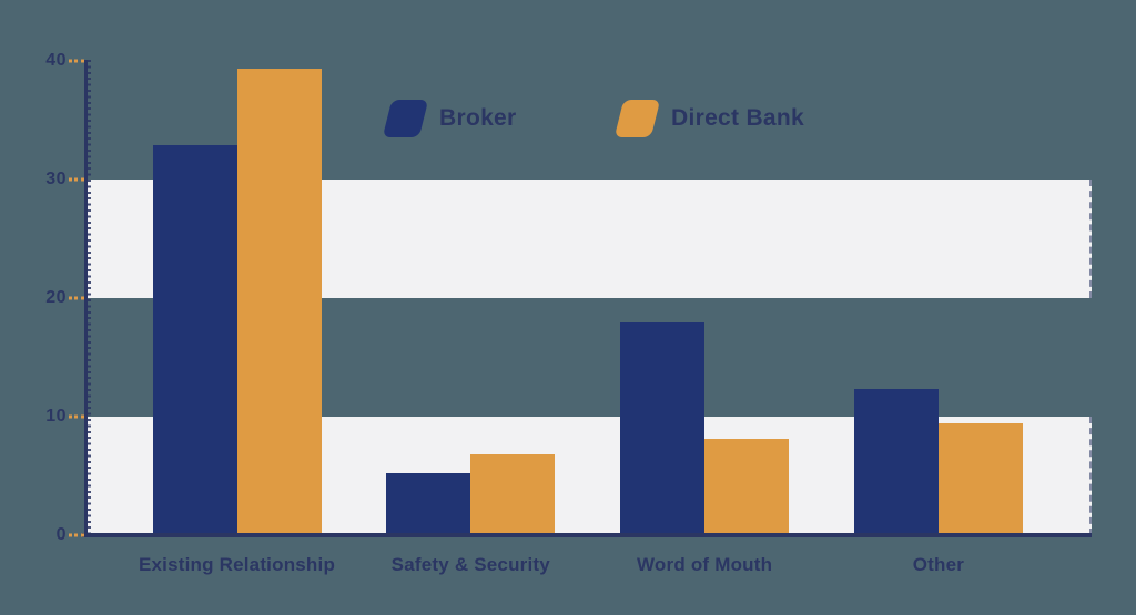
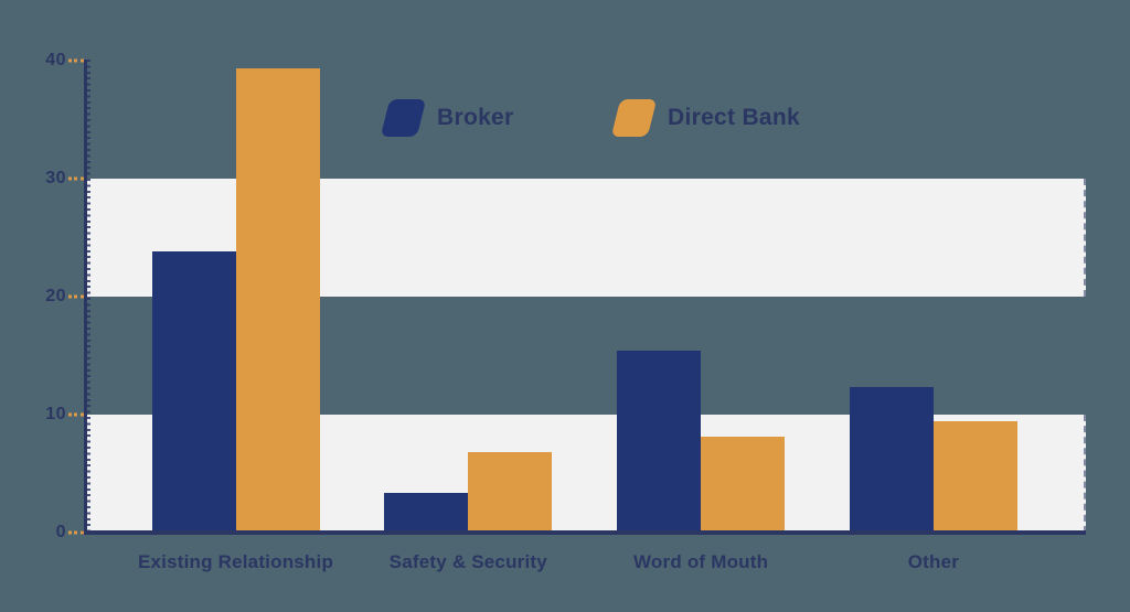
Broker/Existing Relationship: 32.9 -> 23.8
Broker/Safety & Security: 5.2 -> 3.4
Broker/Word of Mouth: 17.9 -> 15.4
